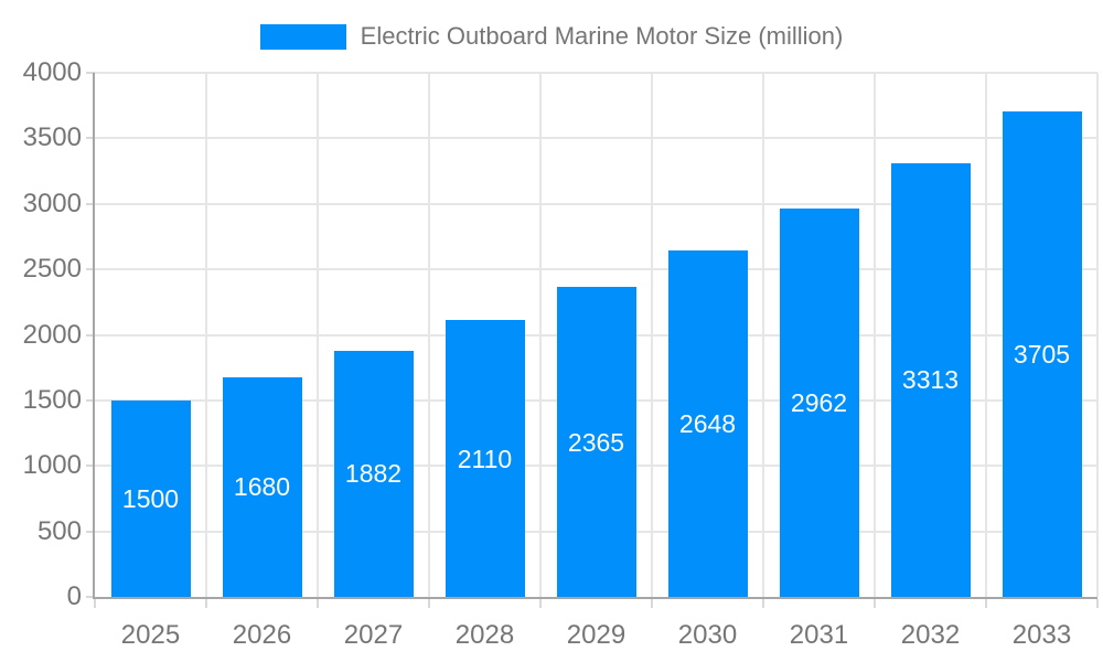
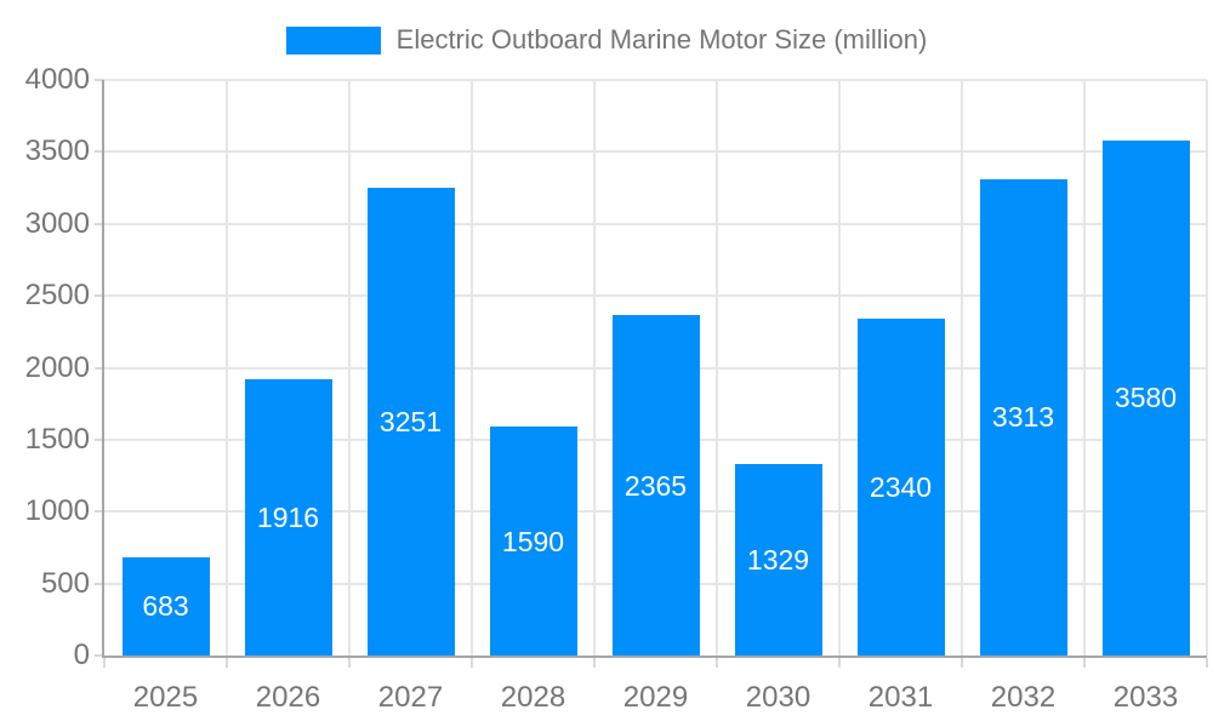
2025: 1500 -> 683
2026: 1680 -> 1916
2027: 1882 -> 3251
2028: 2110 -> 1590
2030: 2648 -> 1329
2031: 2962 -> 2340
2033: 3705 -> 3580
